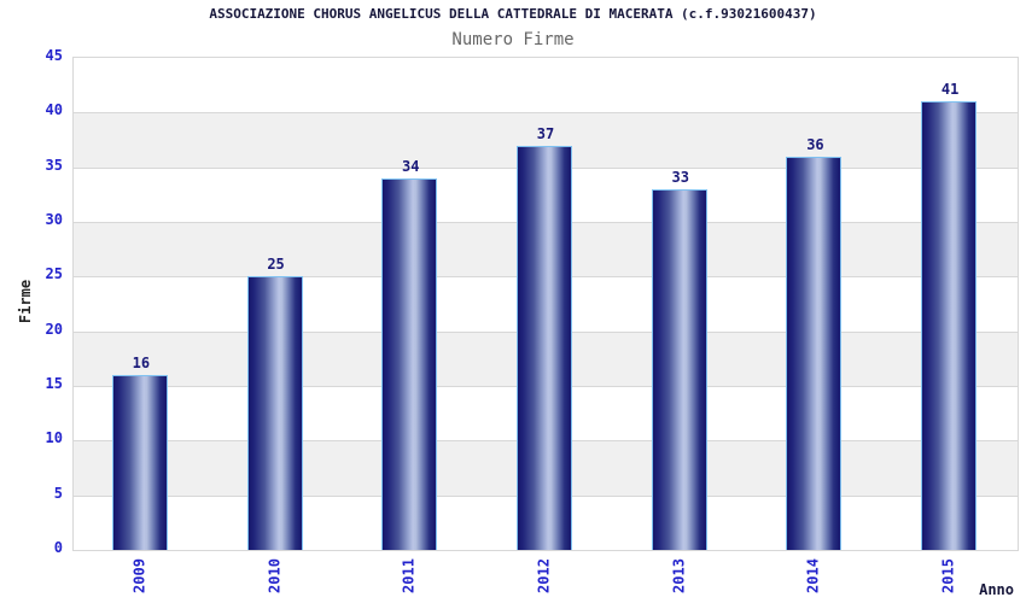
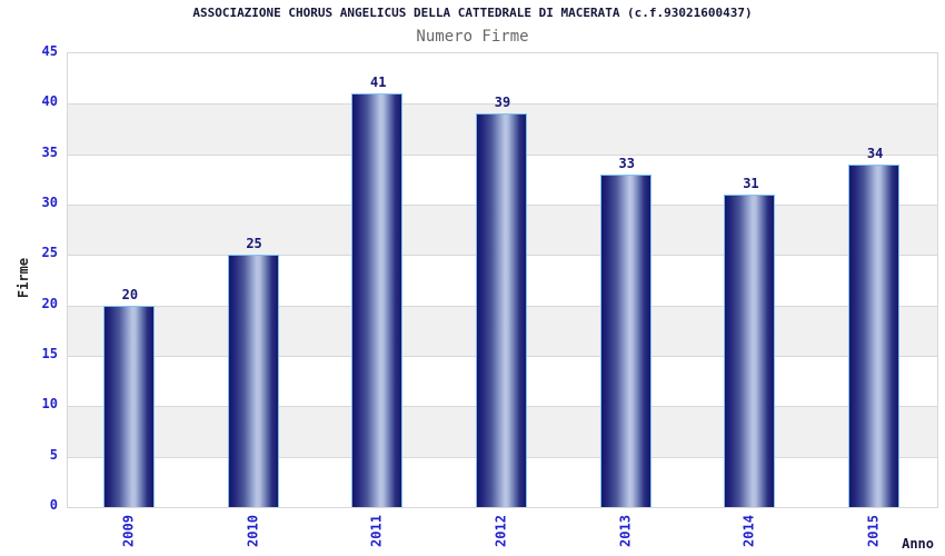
2009: 16 -> 20
2011: 34 -> 41
2012: 37 -> 39
2014: 36 -> 31
2015: 41 -> 34
